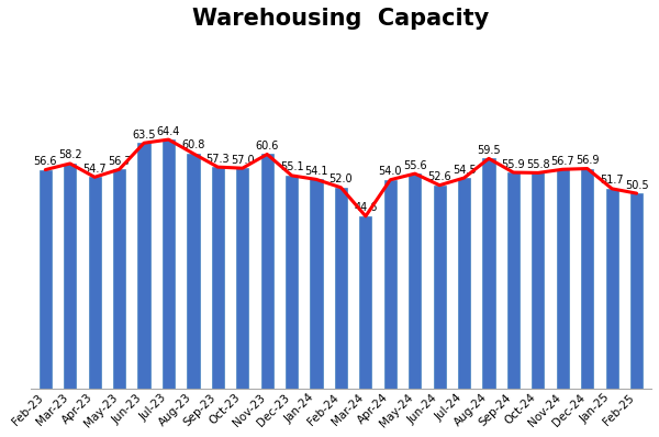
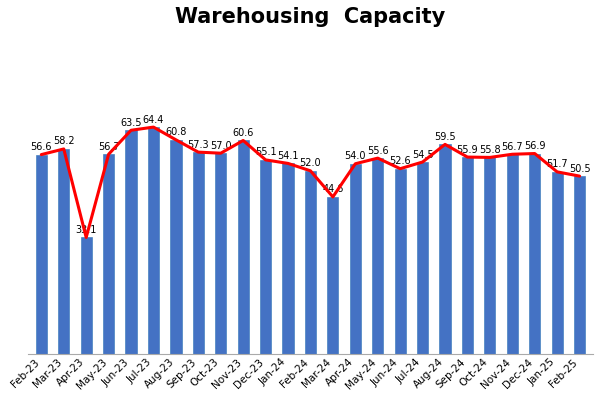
Apr-23: 54.7 -> 33.1
